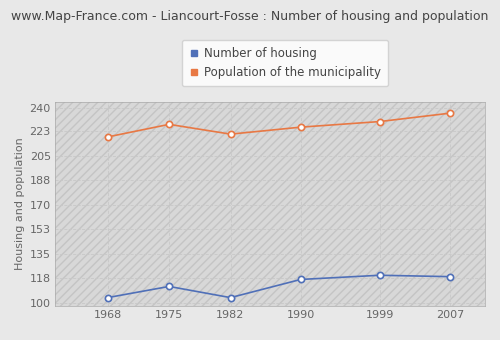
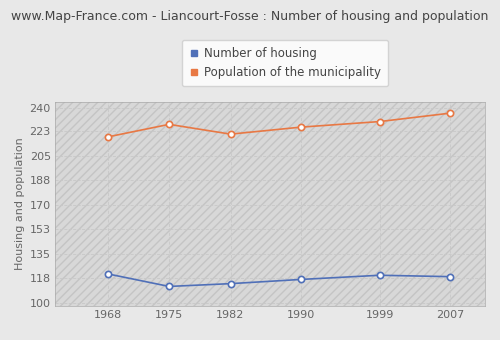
Number of housing/1968: 104 -> 121
Number of housing/1982: 104 -> 114
